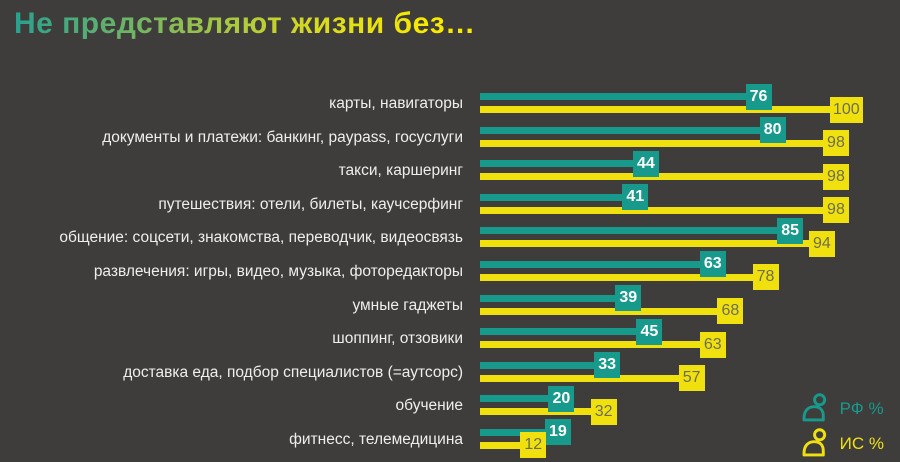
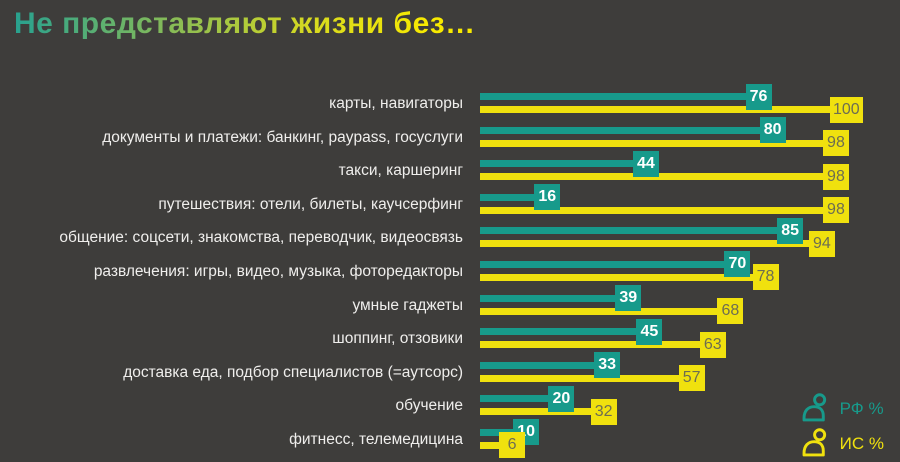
РФ %/путешествия: отели, билеты, каучсерфинг: 41 -> 16
РФ %/развлечения: игры, видео, музыка, фоторедакторы: 63 -> 70
РФ %/фитнесс, телемедицина: 19 -> 10
ИС %/фитнесс, телемедицина: 12 -> 6
